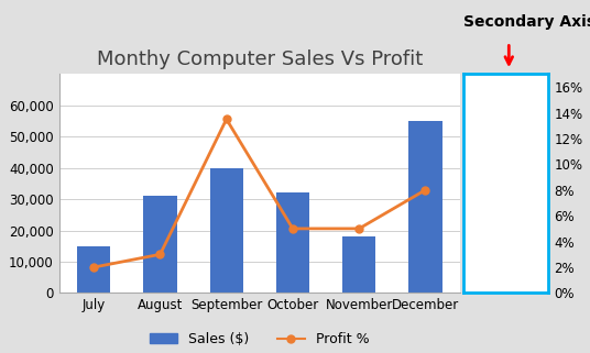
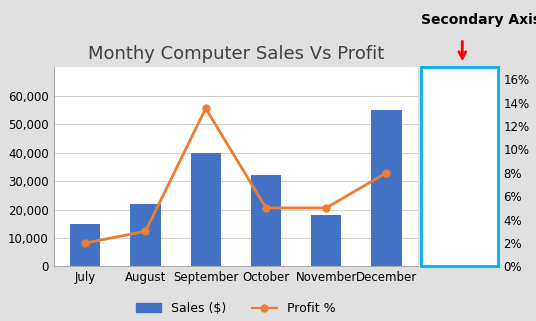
Sales ($)/August: 31,000 -> 22,000
